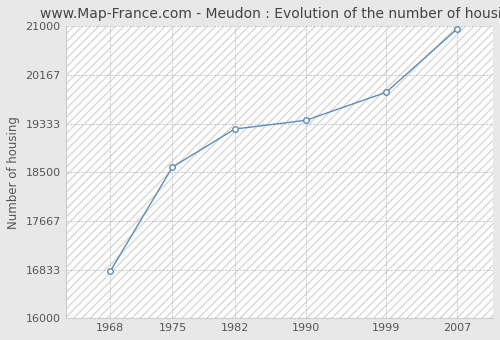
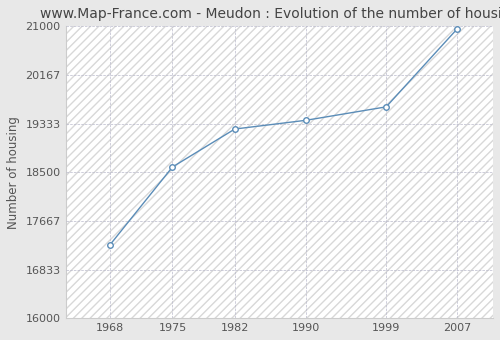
1968: 16800 -> 17260
1999: 19870 -> 19620
